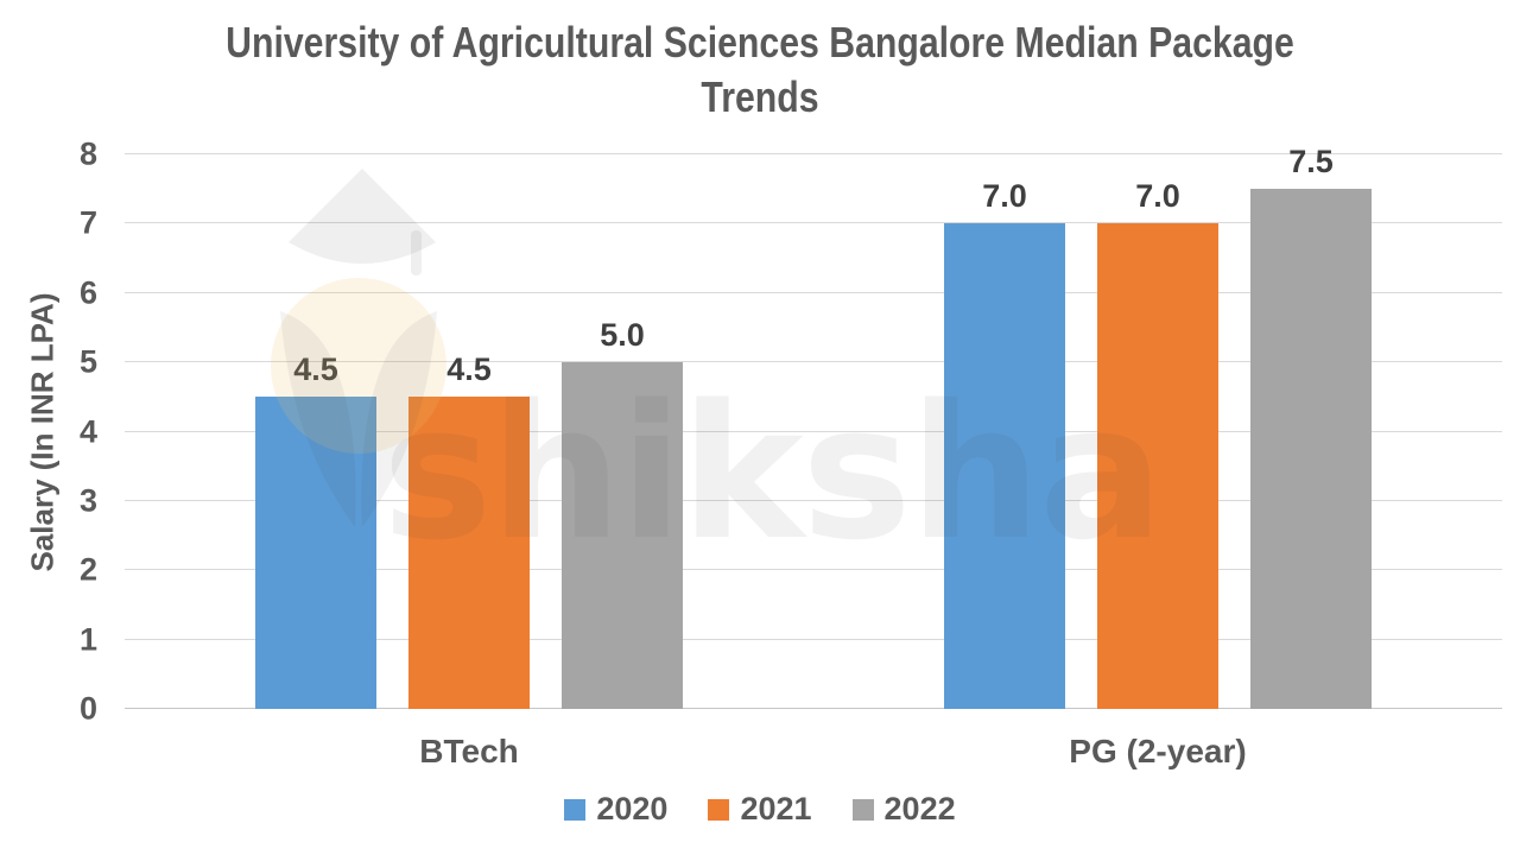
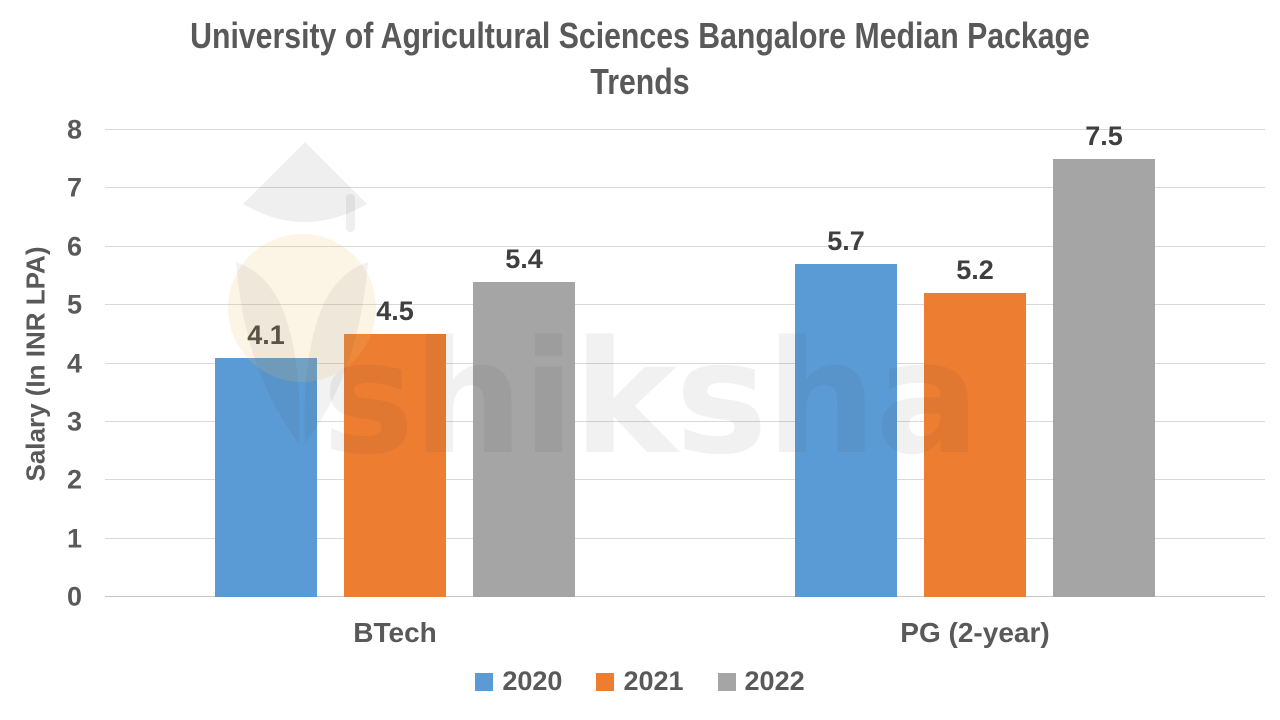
2020/BTech: 4.5 -> 4.1
2022/BTech: 5.0 -> 5.4
2020/PG (2-year): 7.0 -> 5.7
2021/PG (2-year): 7.0 -> 5.2
